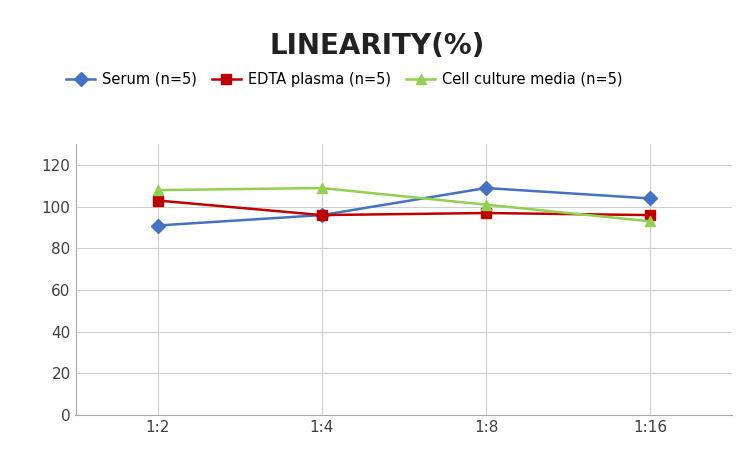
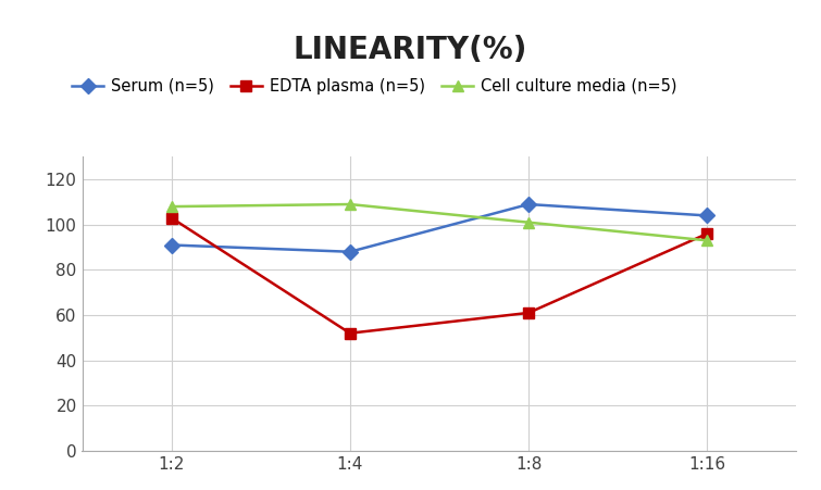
Serum (n=5)/1:4: 96 -> 88
EDTA plasma (n=5)/1:4: 96 -> 52
EDTA plasma (n=5)/1:8: 97 -> 61
